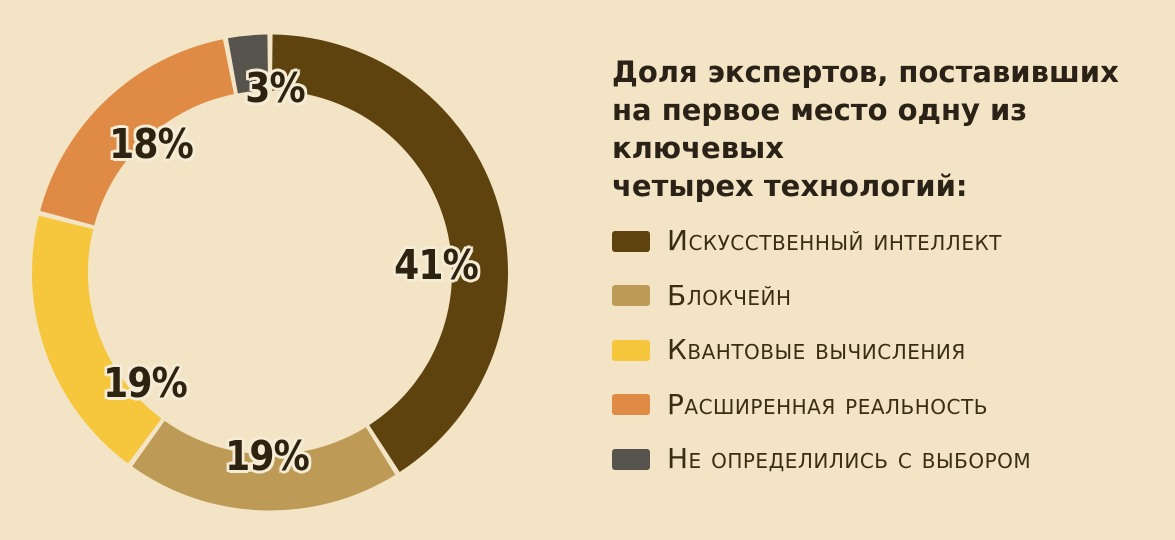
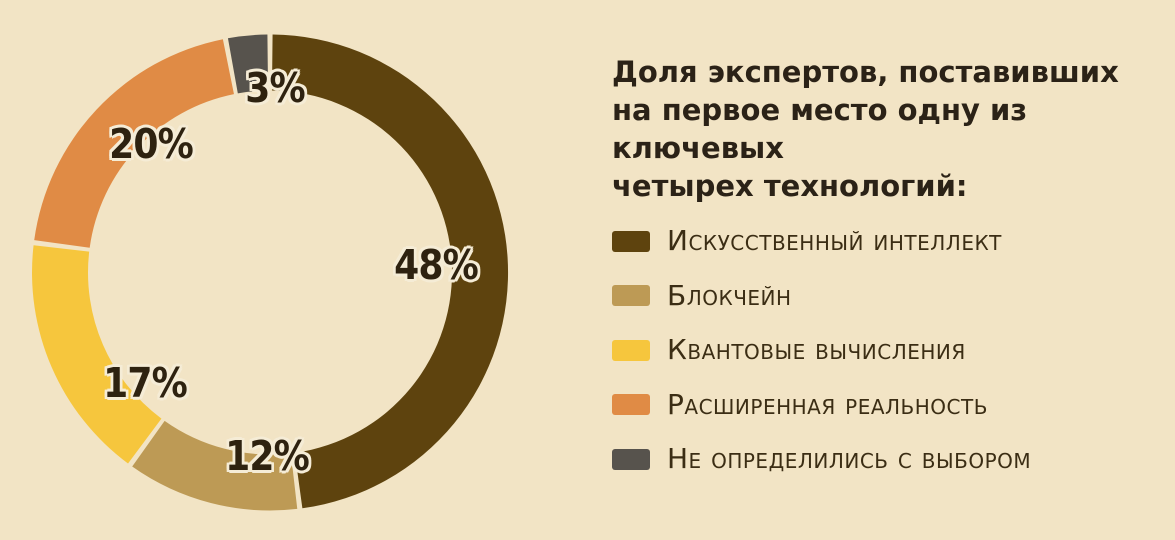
Искусственный интеллект: 41% -> 48%
Блокчейн: 19% -> 12%
Квантовые вычисления: 19% -> 17%
Расширенная реальность: 18% -> 20%
